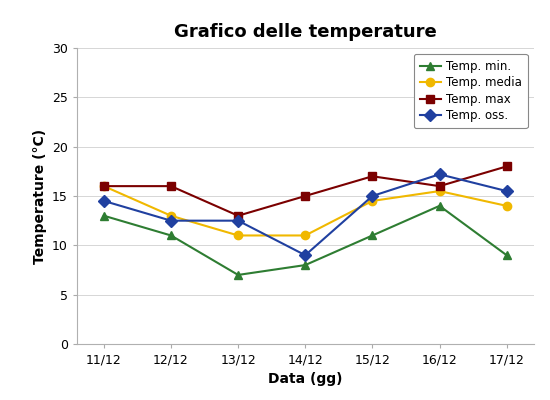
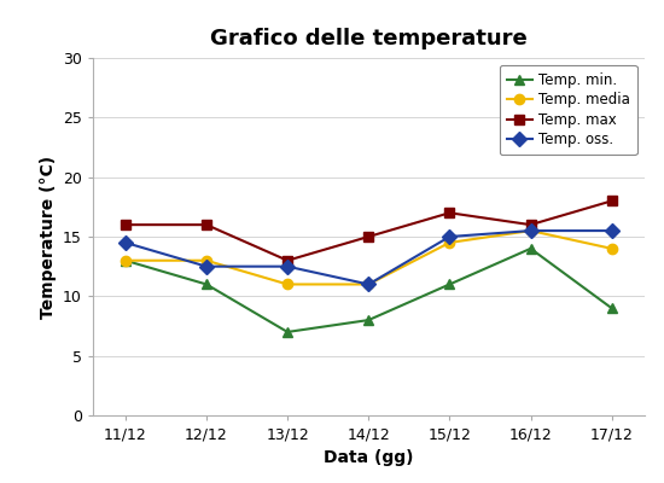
Temp. media/11/12: 16.0 -> 13.0
Temp. oss./14/12: 9.0 -> 11.0
Temp. oss./16/12: 17.2 -> 15.5
